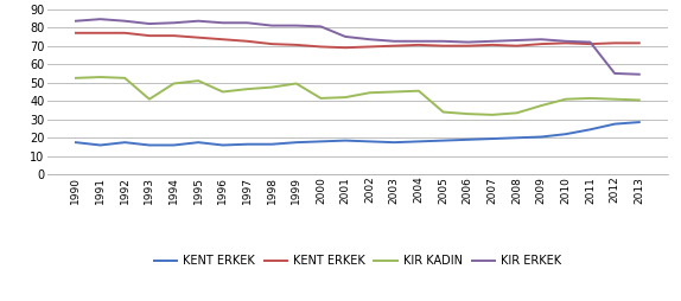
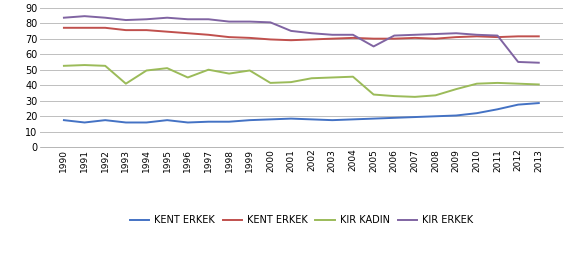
KIR KADIN/1997: 46 -> 50
KIR ERKEK/2005: 72 -> 65
